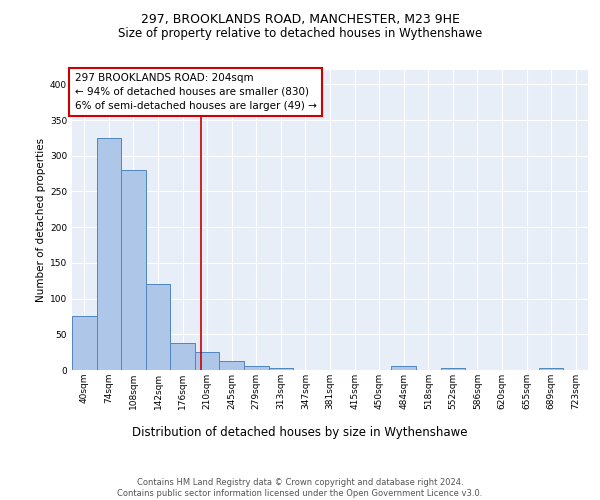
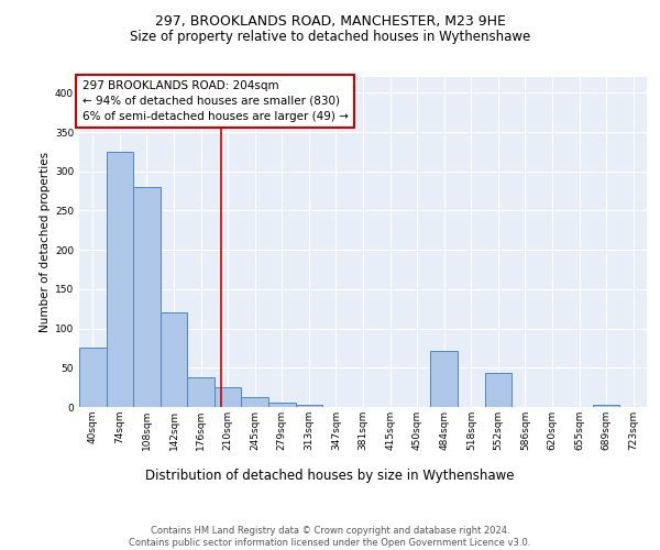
484sqm: 5 -> 72
552sqm: 3 -> 44
